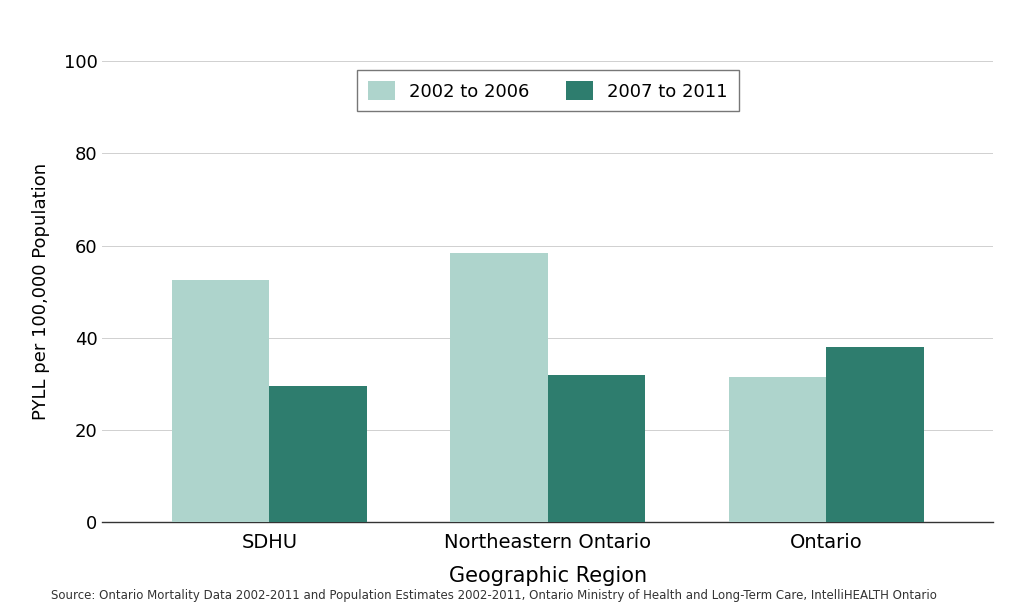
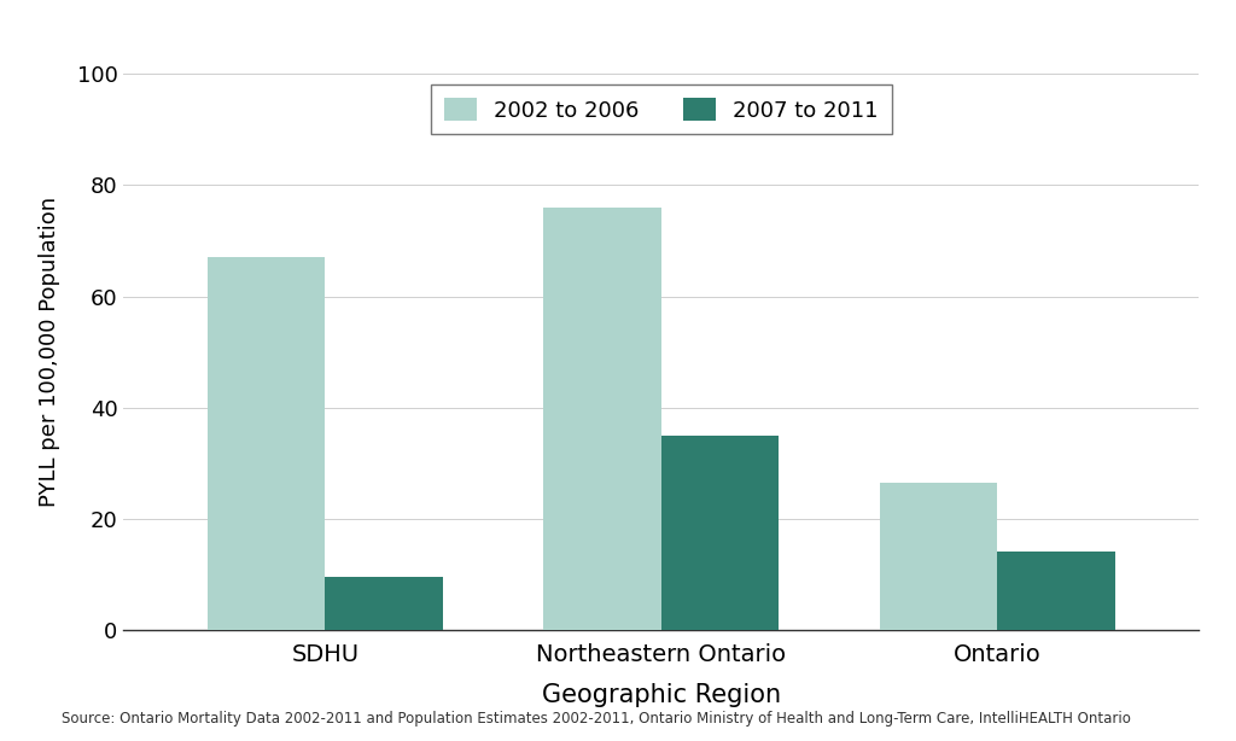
2002 to 2006/SDHU: 52.5 -> 67.0
2007 to 2011/SDHU: 29.5 -> 9.5
2002 to 2006/Northeastern Ontario: 58.5 -> 76.0
2007 to 2011/Northeastern Ontario: 32.0 -> 35.0
2002 to 2006/Ontario: 31.5 -> 26.5
2007 to 2011/Ontario: 38.0 -> 14.0
